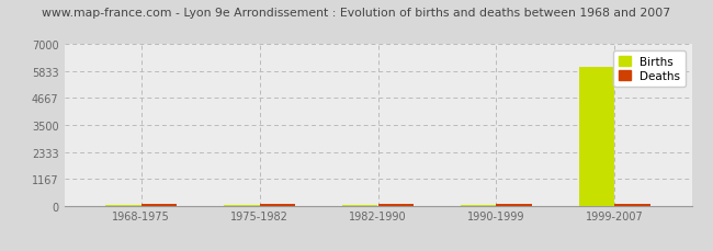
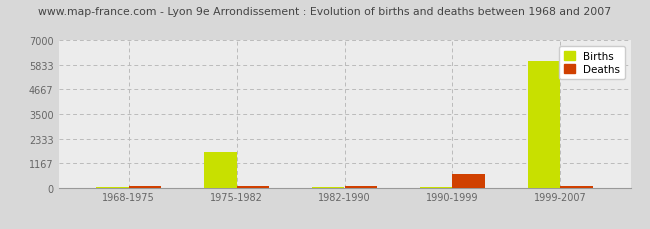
Births/1975-1982: 20 -> 1700
Deaths/1990-1999: 60 -> 650
